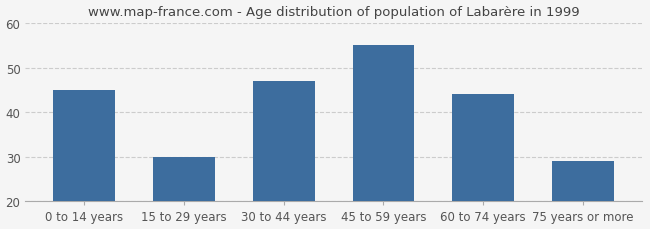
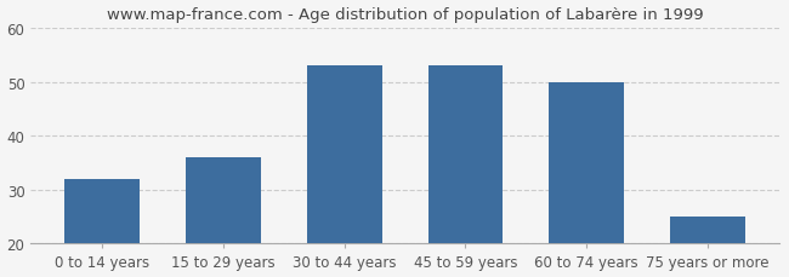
0 to 14 years: 45 -> 32
15 to 29 years: 30 -> 36
30 to 44 years: 47 -> 53
45 to 59 years: 55 -> 53
60 to 74 years: 44 -> 50
75 years or more: 29 -> 25
